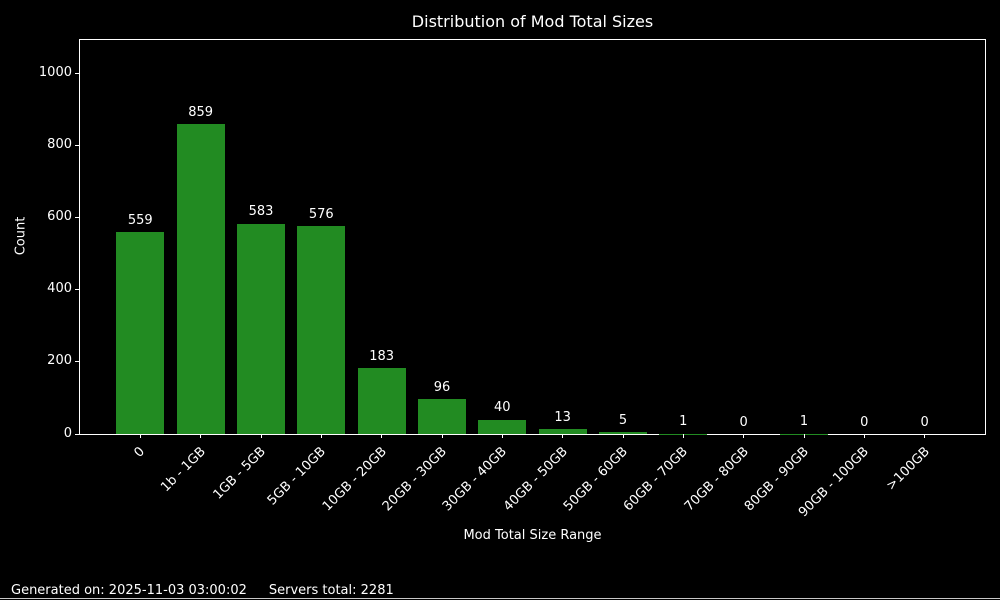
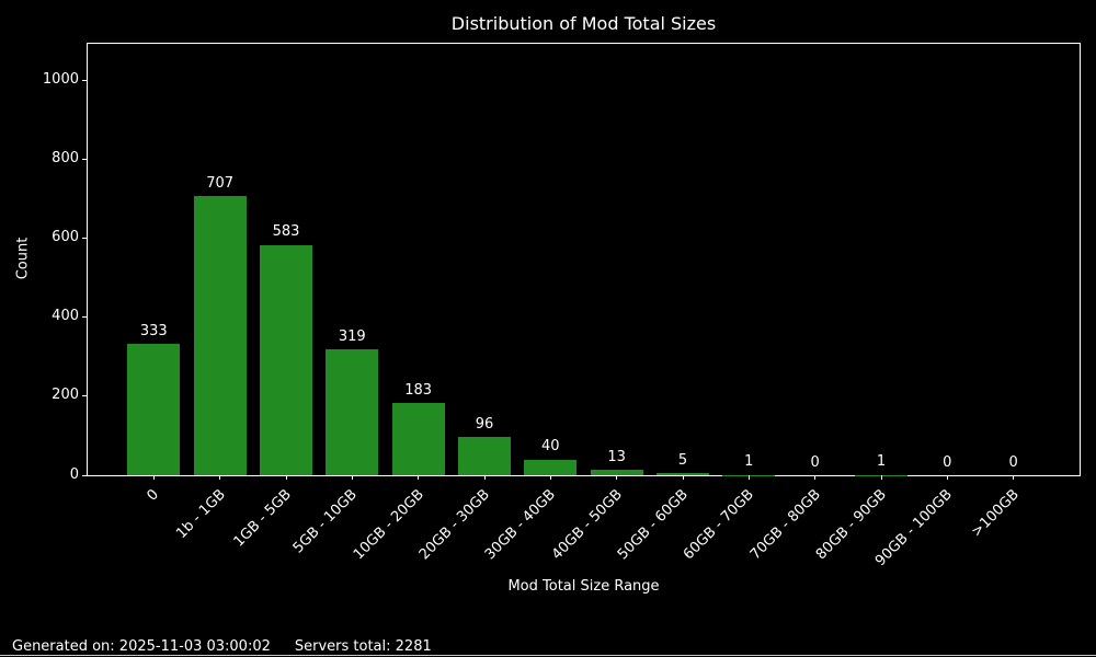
0: 559 -> 333
1b - 1GB: 859 -> 707
5GB - 10GB: 576 -> 319
